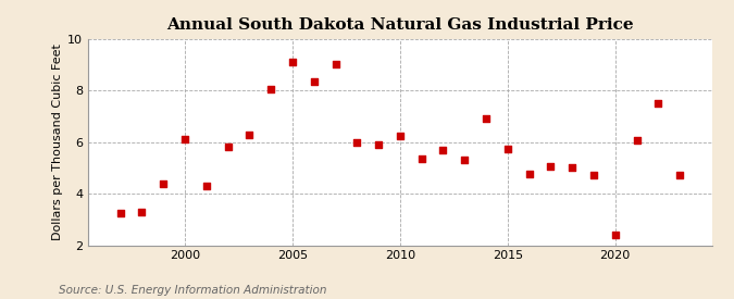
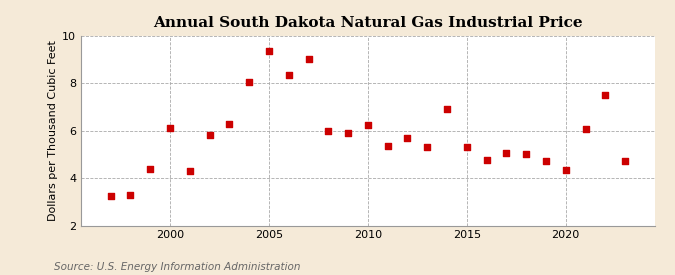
2005: 9.10 -> 9.35
2015: 5.75 -> 5.30
2020: 2.40 -> 4.35
